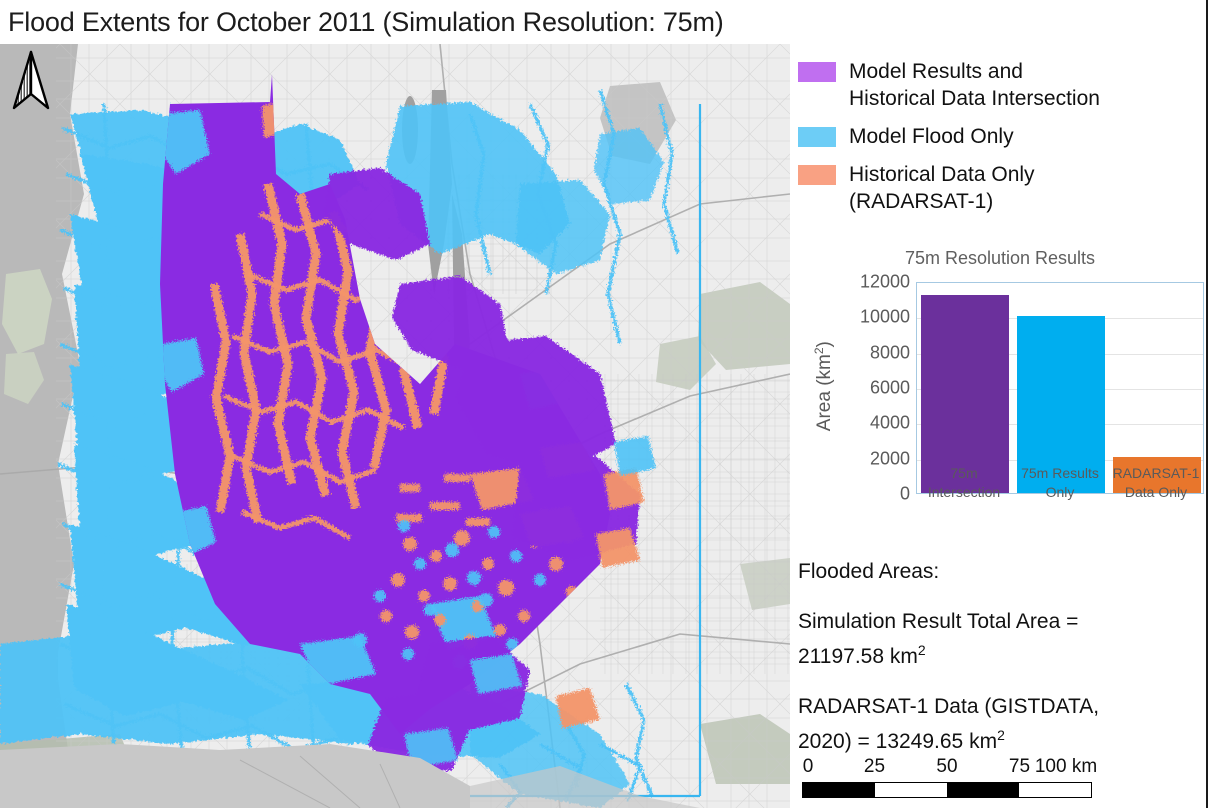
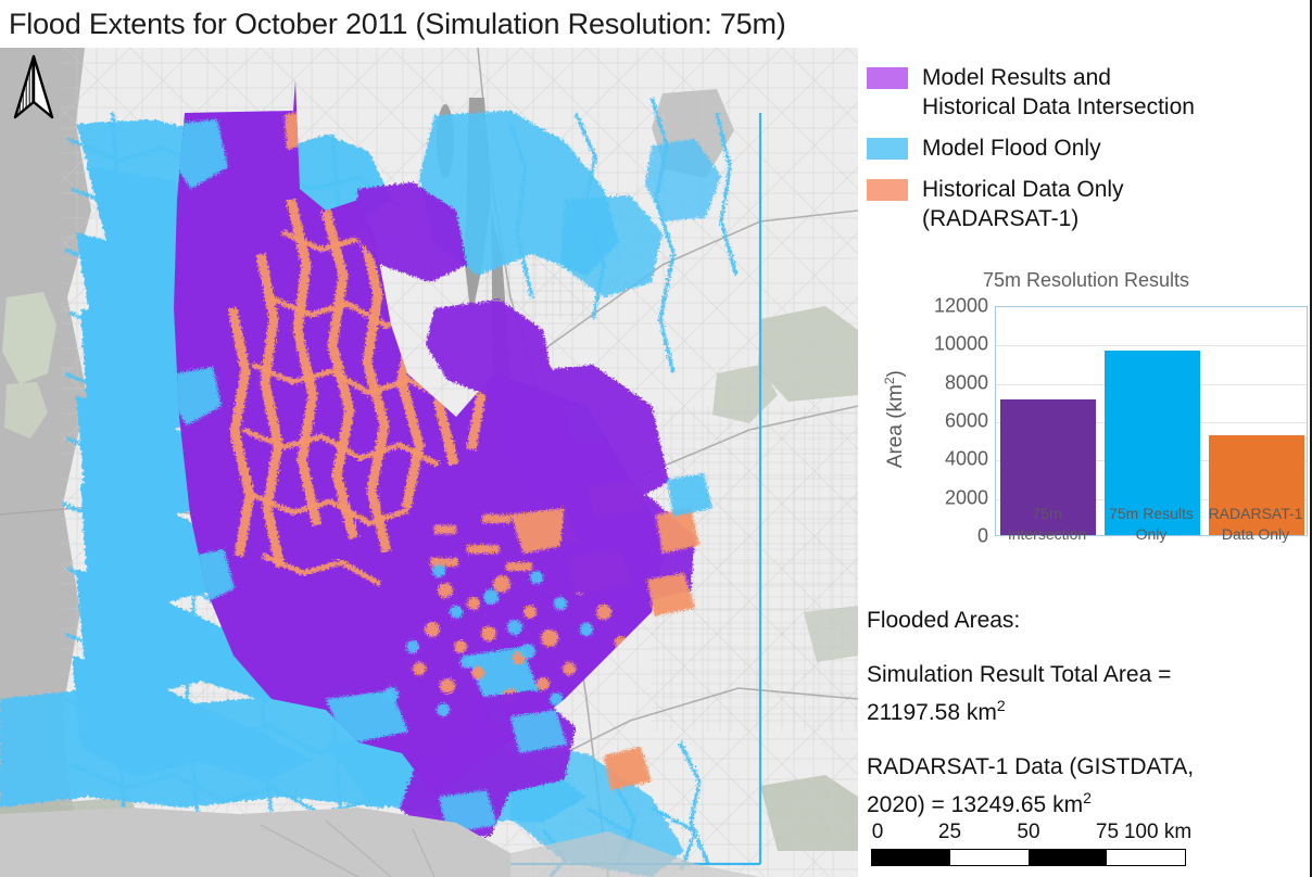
75m Intersection: 11200 -> 7100
75m Results Only: 10000 -> 9600
RADARSAT-1 Data Only: 2000 -> 5200
